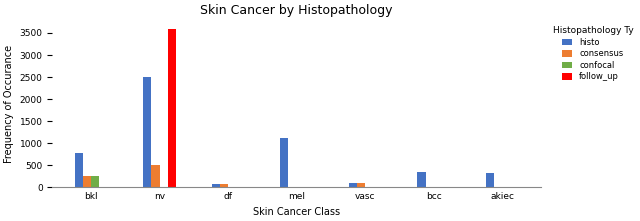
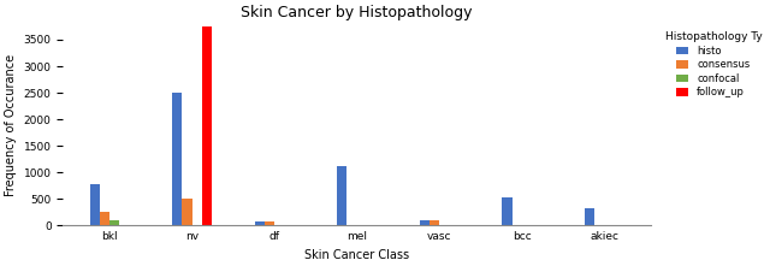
confocal/bkl: 250 -> 90
follow_up/nv: 3600 -> 3750
histo/bcc: 350 -> 520
